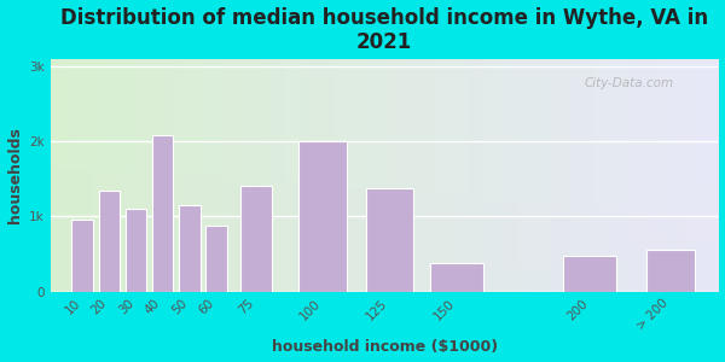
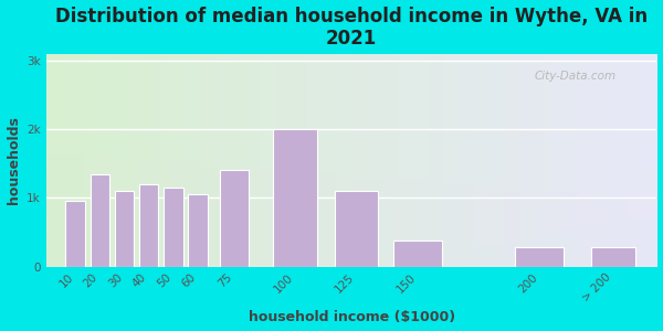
40: 2.08k -> 1.20k
60: 0.88k -> 1.05k
125: 1.38k -> 1.10k
200: 0.48k -> 0.28k
> 200: 0.56k -> 0.28k
